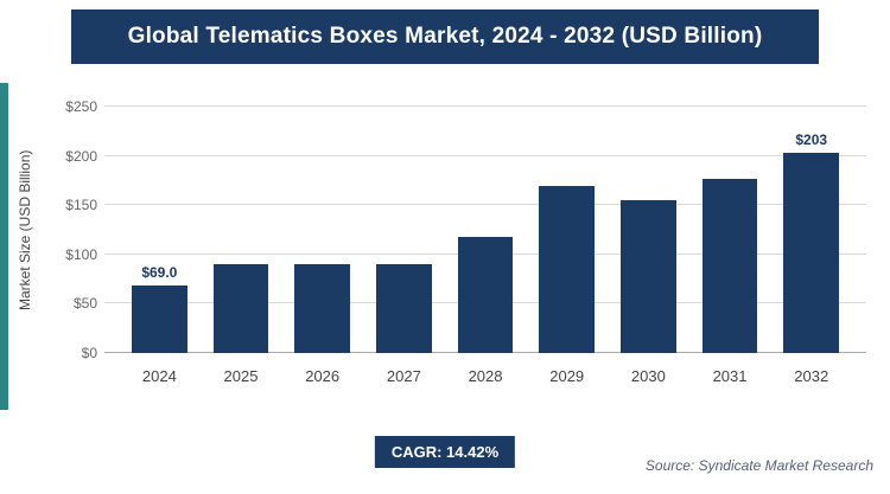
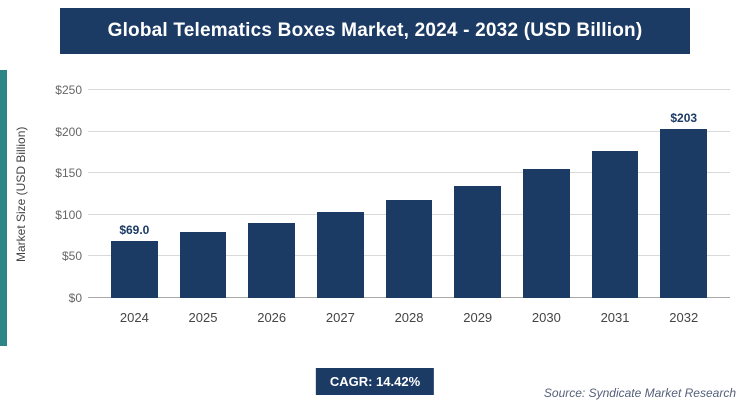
2025: $90 -> $80
2027: $90 -> $100
2029: $170 -> $140
